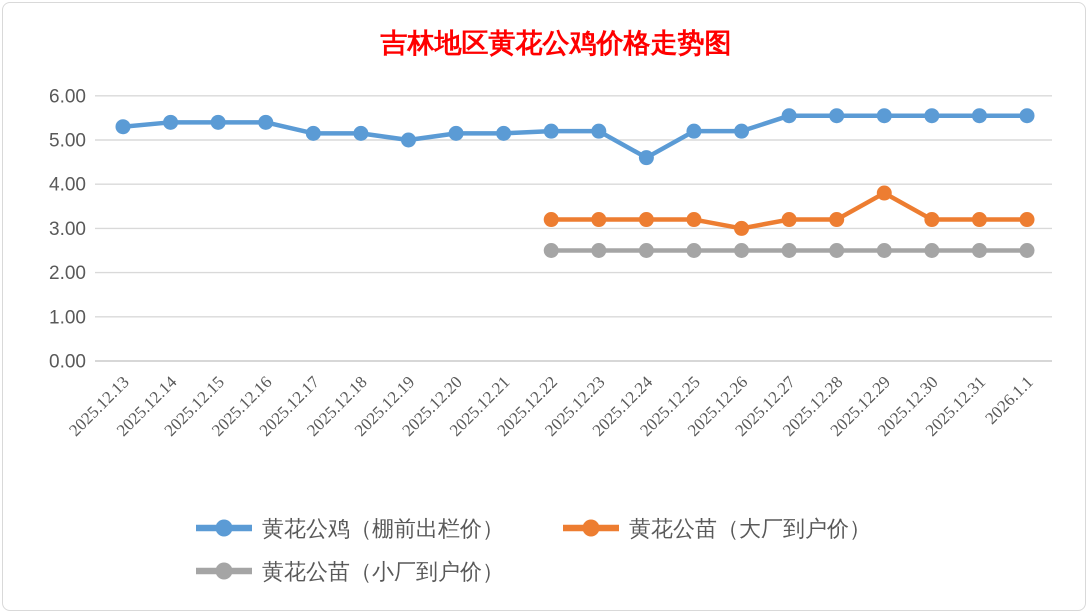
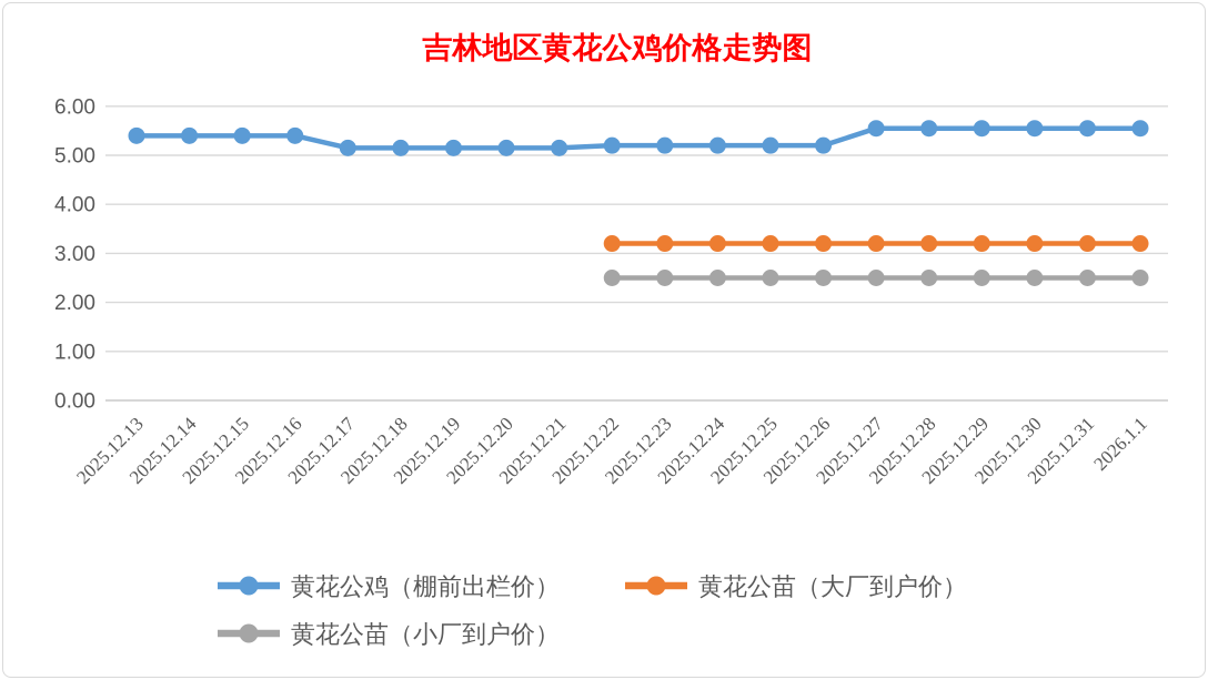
黄花公鸡（棚前出栏价）/2025.12.13: 5.3 -> 5.4
黄花公鸡（棚前出栏价）/2025.12.19: 5.0 -> 5.2
黄花公鸡（棚前出栏价）/2025.12.24: 4.6 -> 5.2
黄花公苗（大厂到户价）/2025.12.26: 3.0 -> 3.2
黄花公苗（大厂到户价）/2025.12.29: 3.8 -> 3.2
